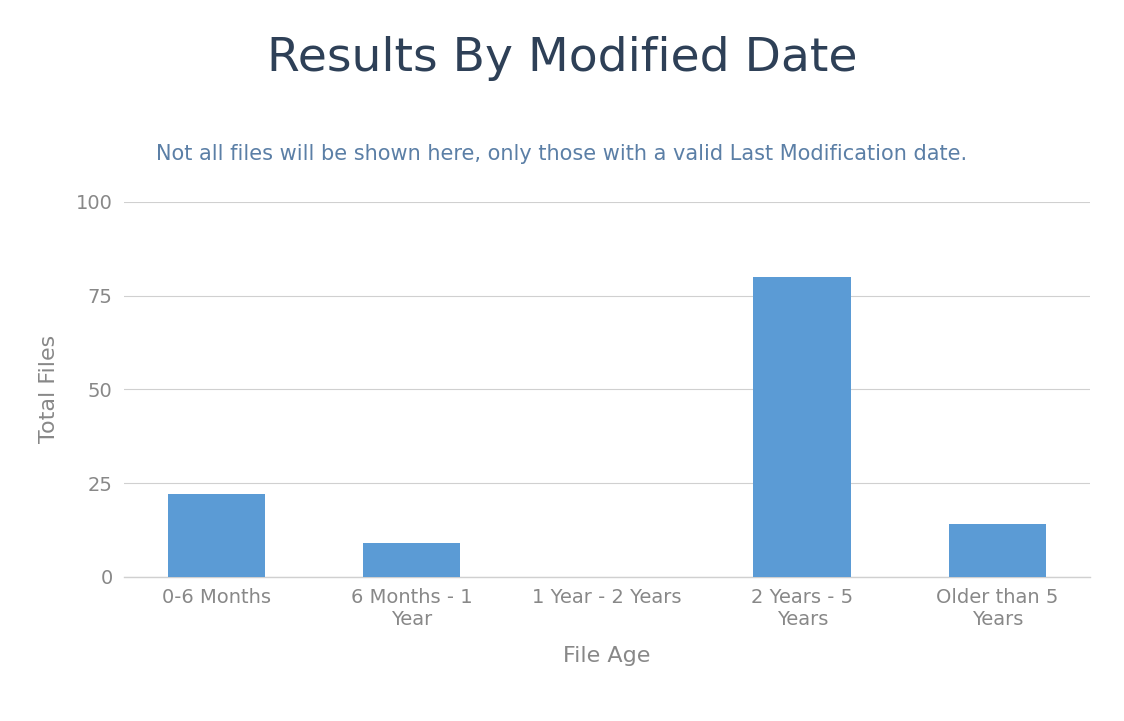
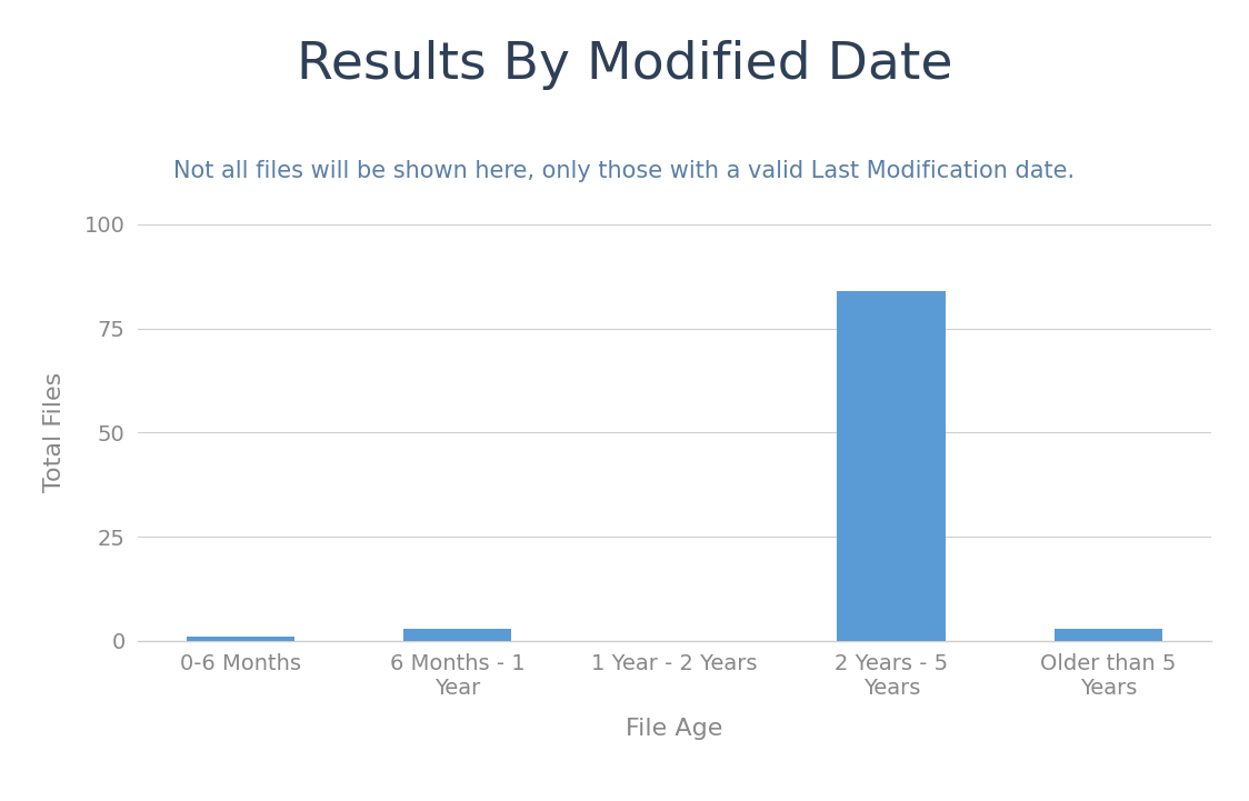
0-6 Months: 22 -> 1
6 Months - 1 Year: 9 -> 3
2 Years - 5 Years: 80 -> 84
Older than 5 Years: 14 -> 3
